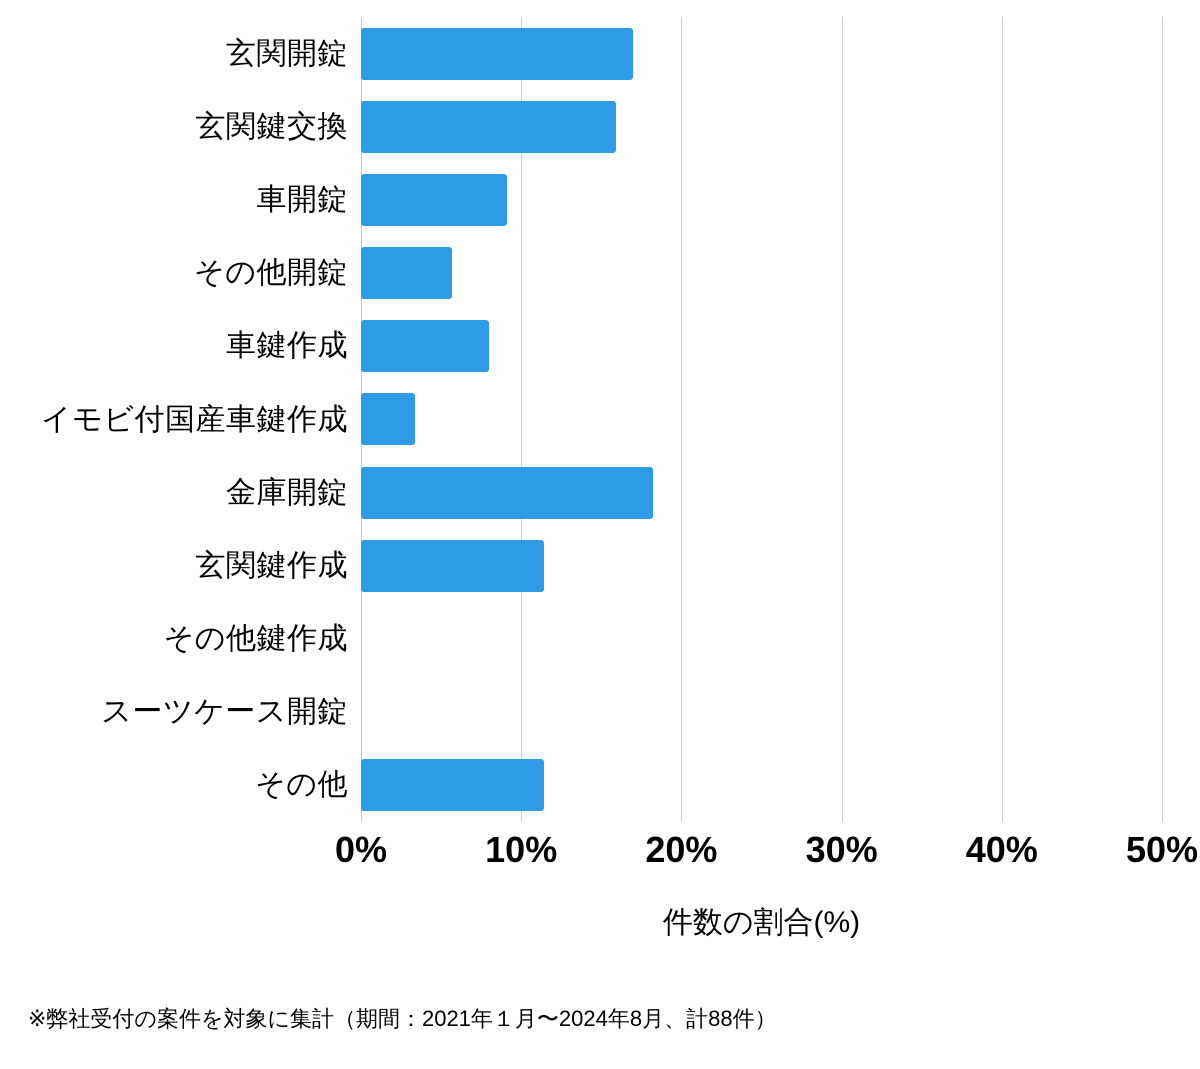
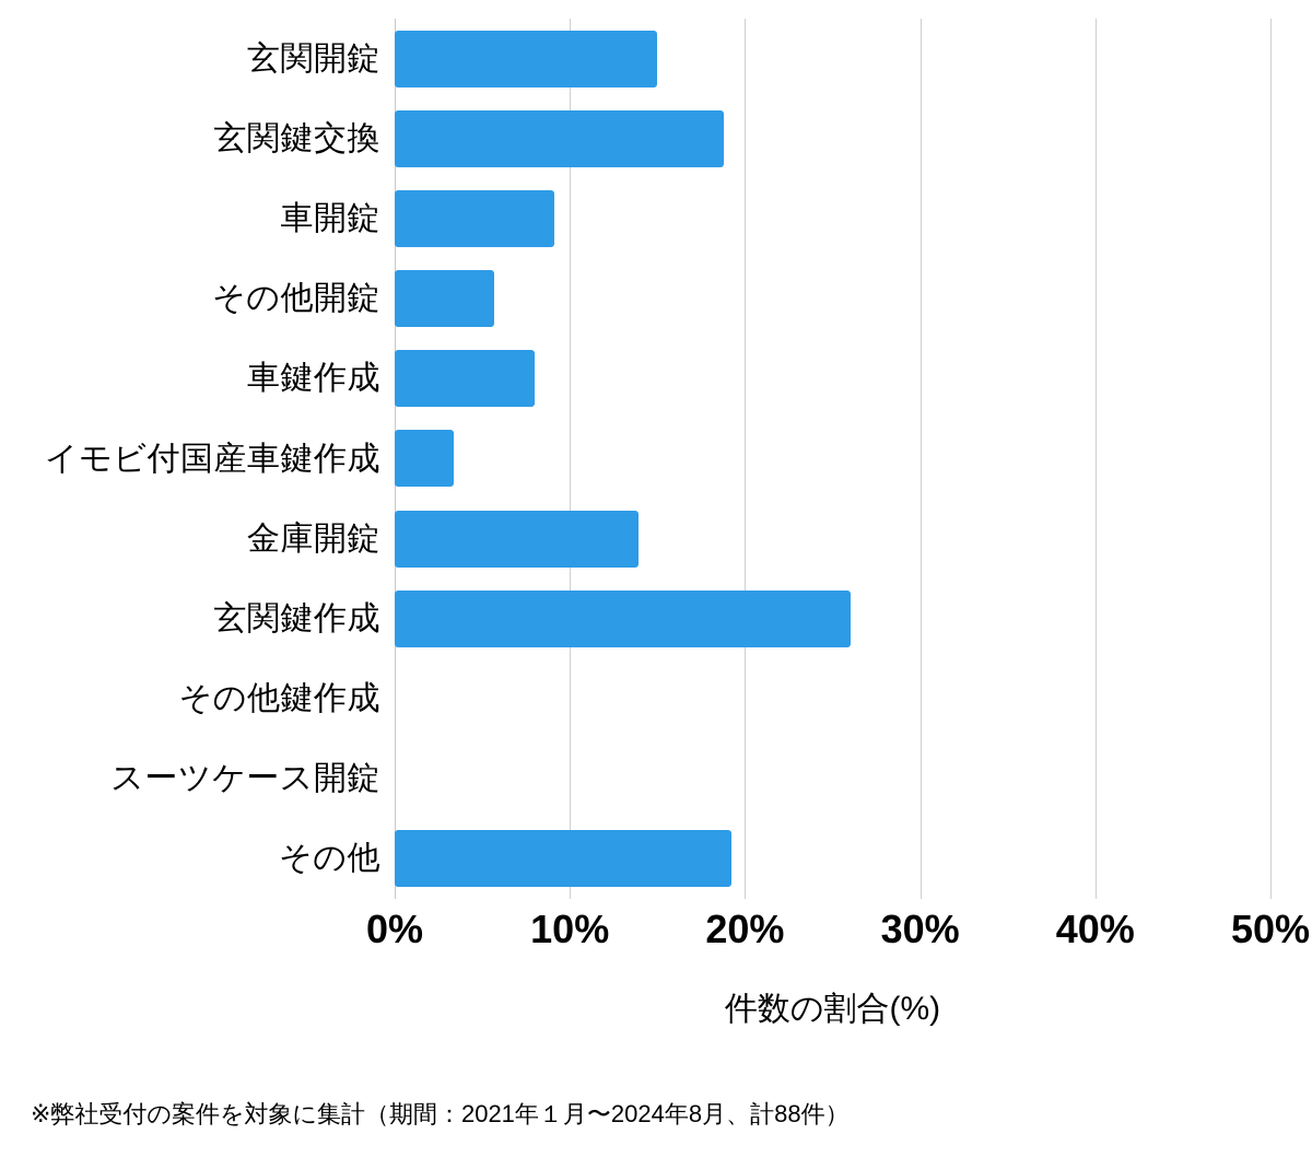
玄関開錠: 17.0% -> 15.0%
玄関鍵交換: 15.9% -> 18.8%
金庫開錠: 18.2% -> 13.9%
玄関鍵作成: 11.4% -> 26.0%
その他: 11.4% -> 19.2%
